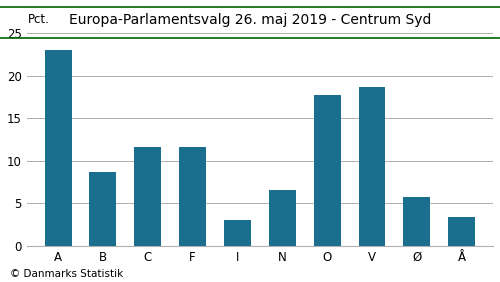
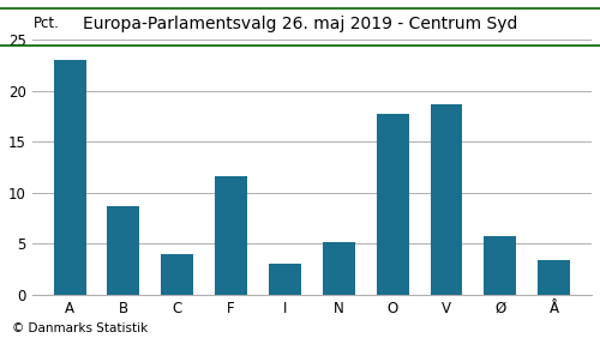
C: 11.6 -> 4.0
N: 6.6 -> 5.2
